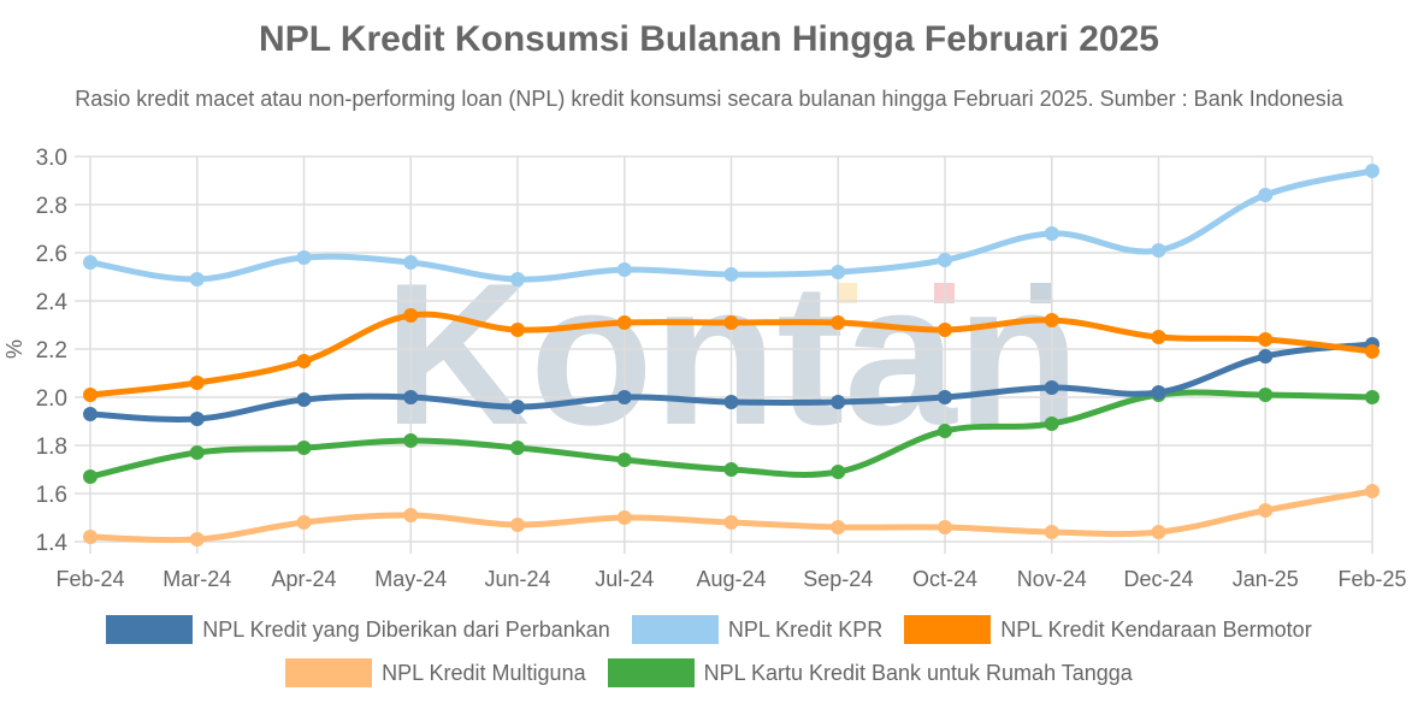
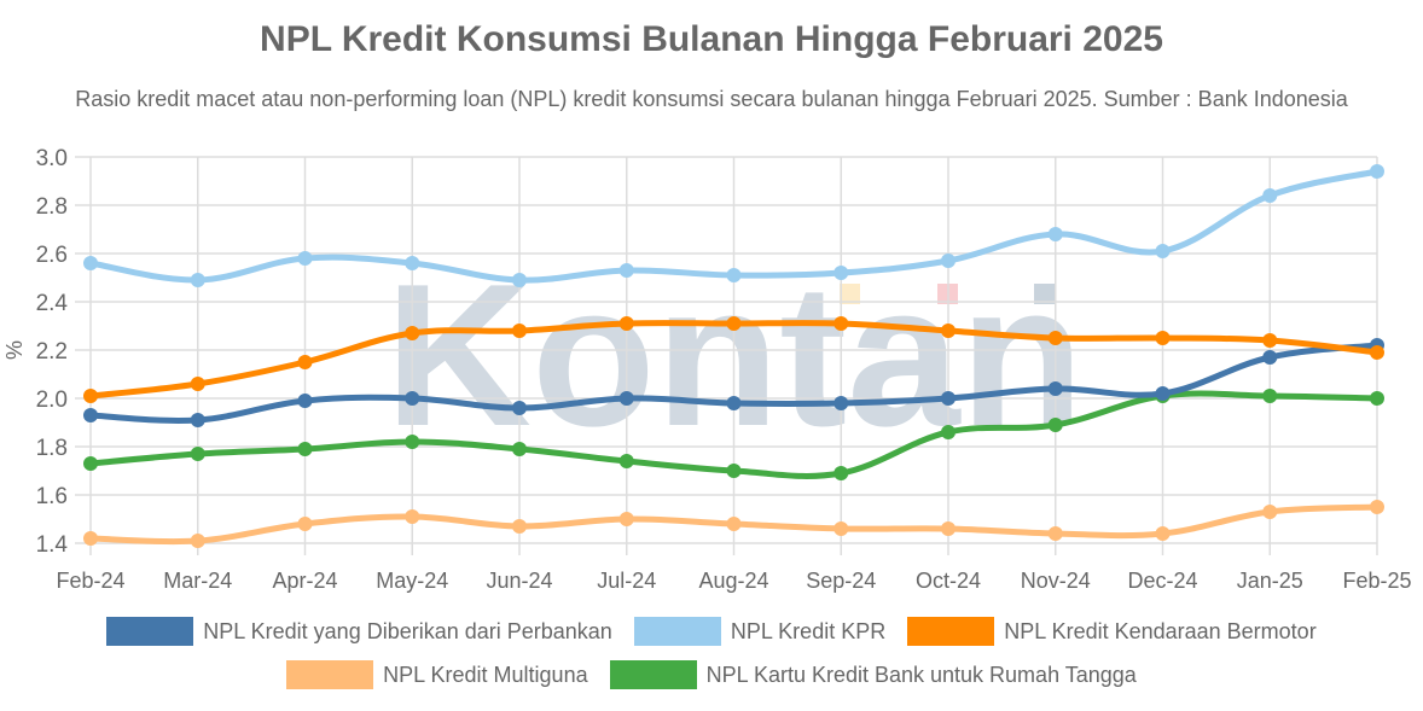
NPL Kartu Kredit Bank untuk Rumah Tangga/Feb-24: 1.67 -> 1.73
NPL Kredit Kendaraan Bermotor/May-24: 2.34 -> 2.27
NPL Kredit Kendaraan Bermotor/Nov-24: 2.32 -> 2.25
NPL Kredit Multiguna/Feb-25: 1.61 -> 1.55
